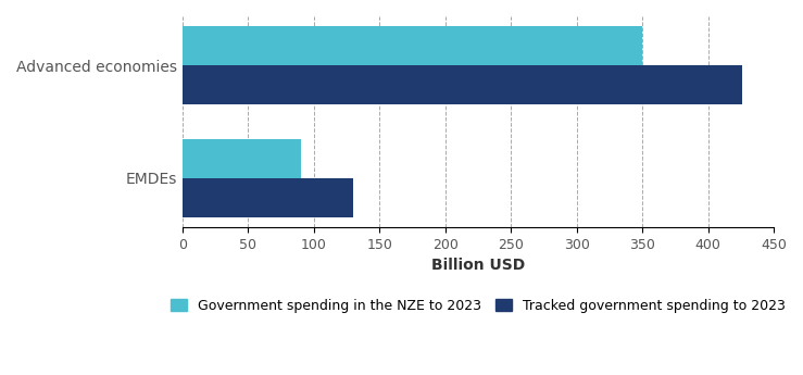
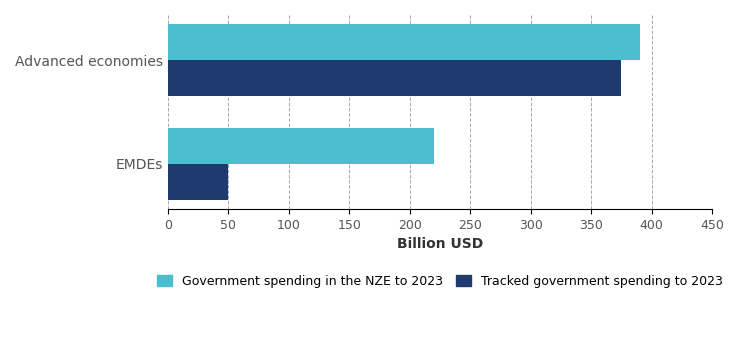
Government spending in the NZE to 2023/Advanced economies: 350 -> 390
Tracked government spending to 2023/Advanced economies: 426 -> 375
Government spending in the NZE to 2023/EMDEs: 90 -> 220
Tracked government spending to 2023/EMDEs: 130 -> 50
